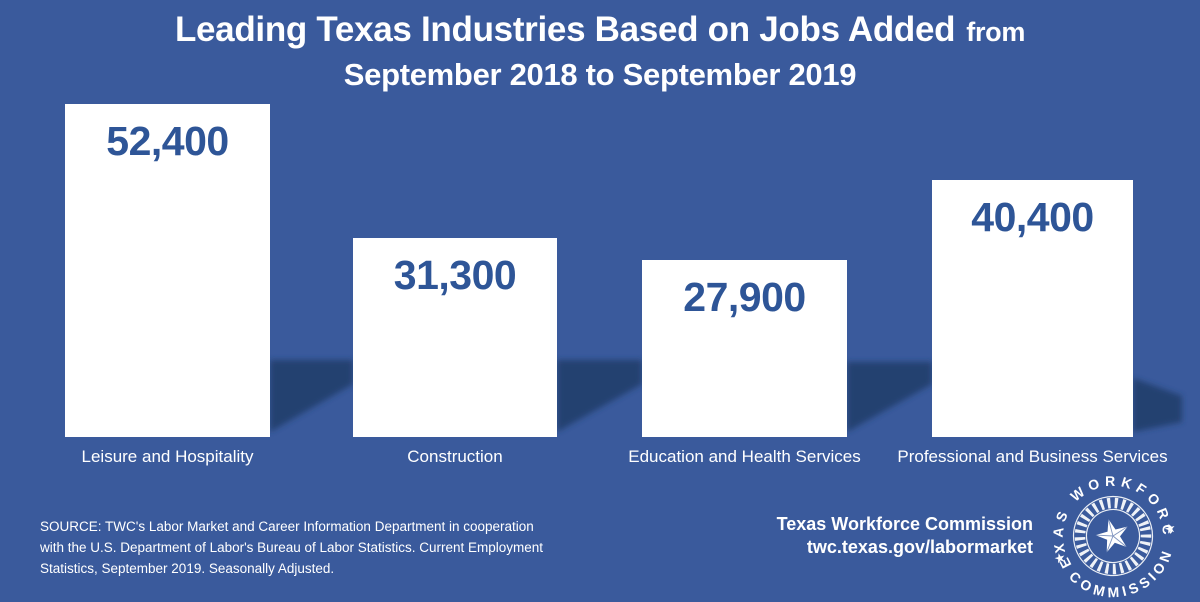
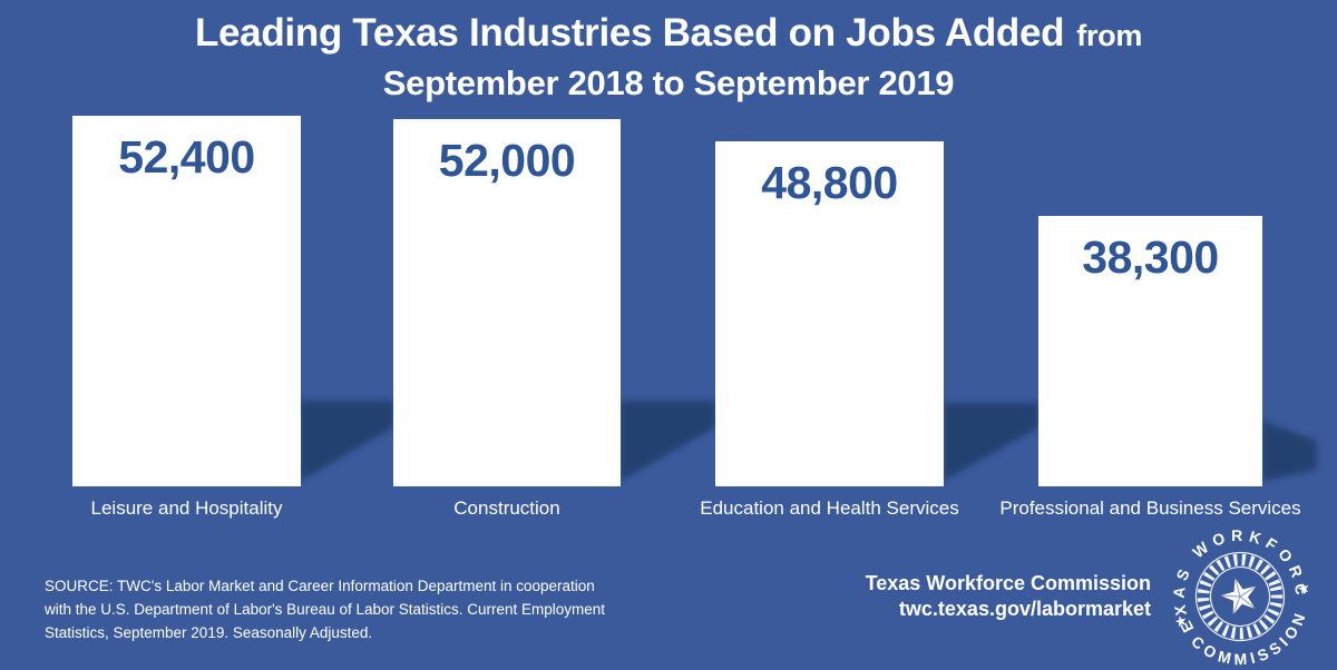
Construction: 31,300 -> 52,000
Education and Health Services: 27,900 -> 48,800
Professional and Business Services: 40,400 -> 38,300
